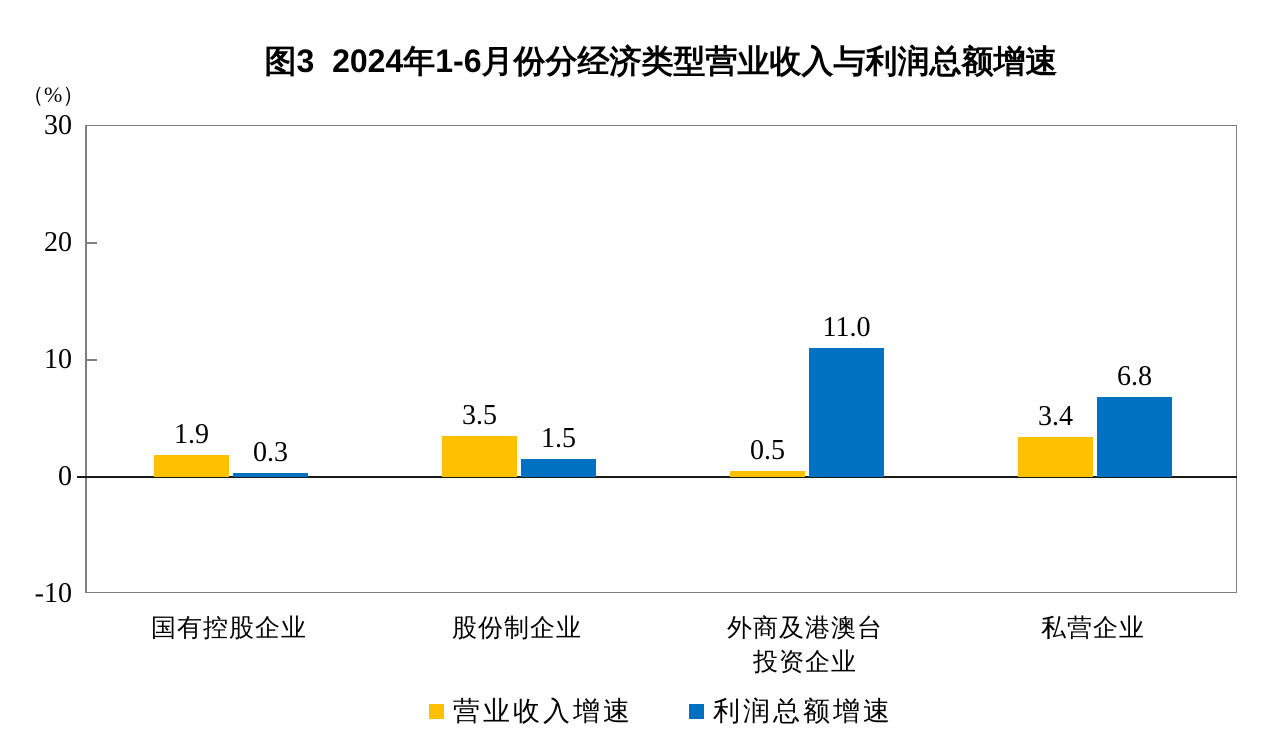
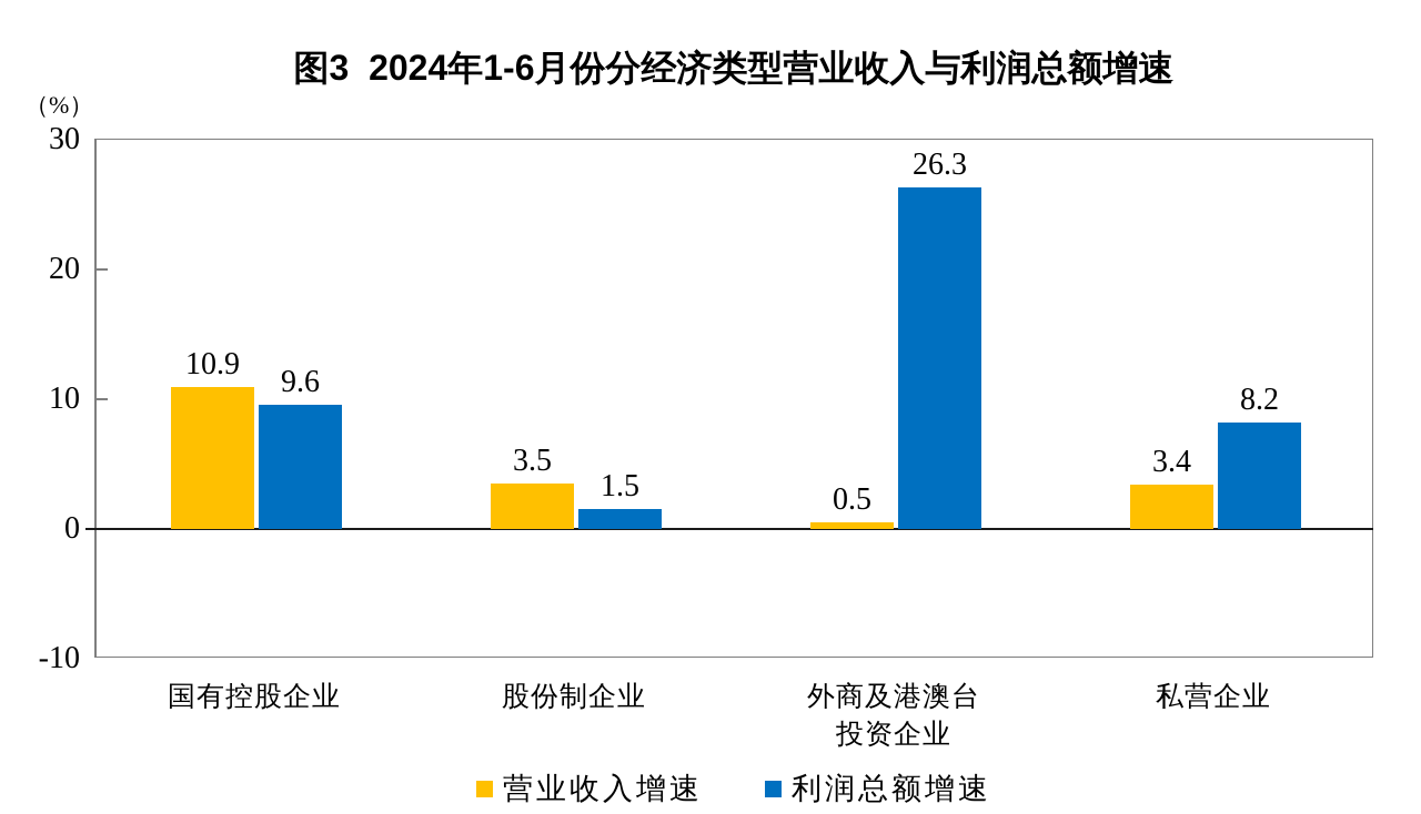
营业收入增速/国有控股企业: 1.9 -> 10.9
利润总额增速/国有控股企业: 0.3 -> 9.6
利润总额增速/外商及港澳台 投资企业: 11.0 -> 26.3
利润总额增速/私营企业: 6.8 -> 8.2
